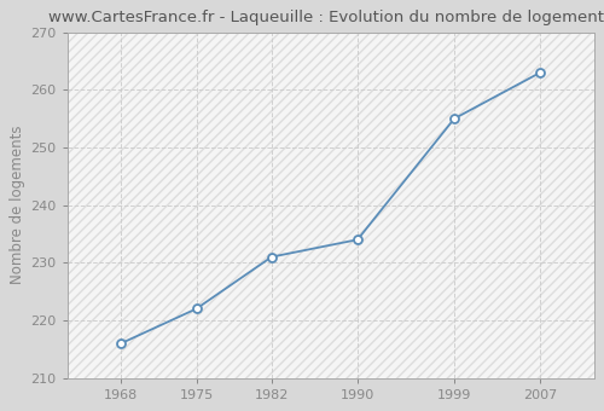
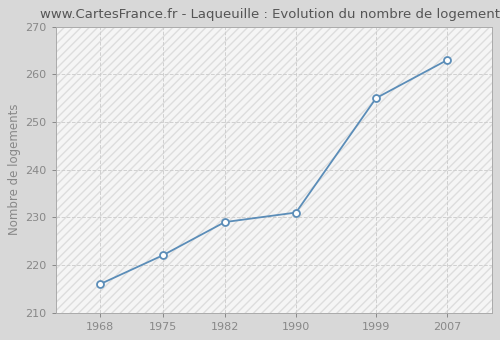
1982: 231 -> 229
1990: 234 -> 231
